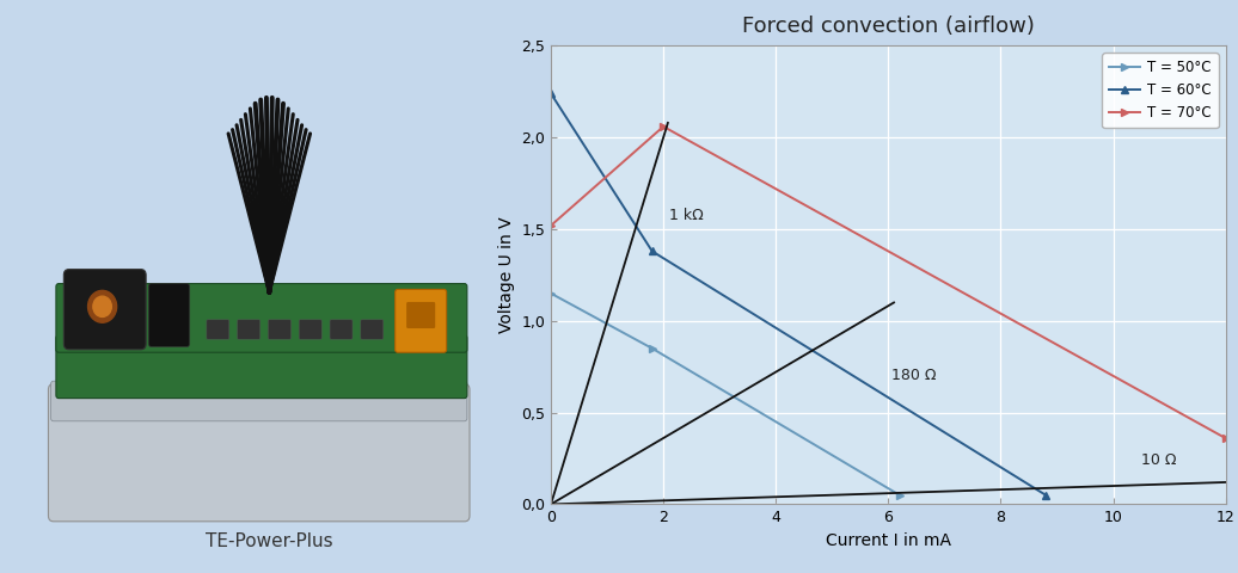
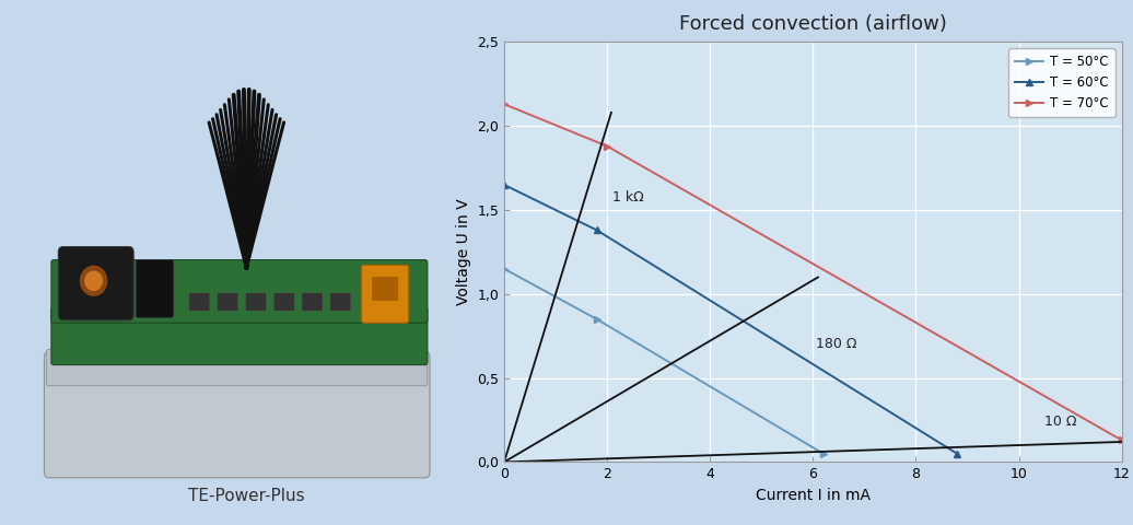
T = 60°C/0: 2,24 -> 1,65
T = 70°C/0: 1,52 -> 2,13
T = 70°C/2: 2,06 -> 1,88
T = 70°C/12: 0,36 -> 0,13
